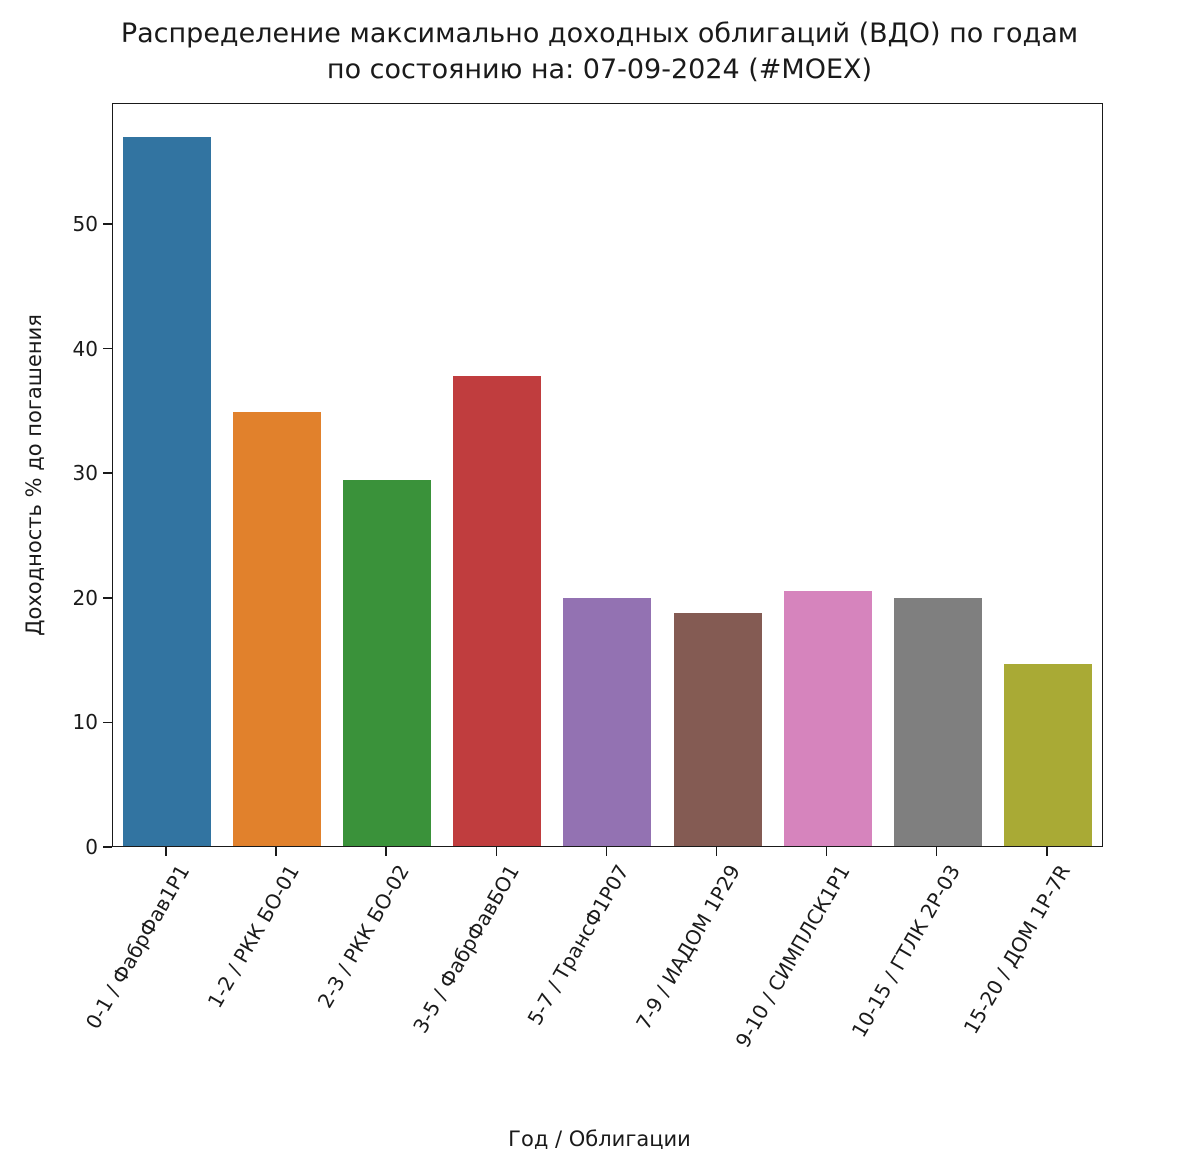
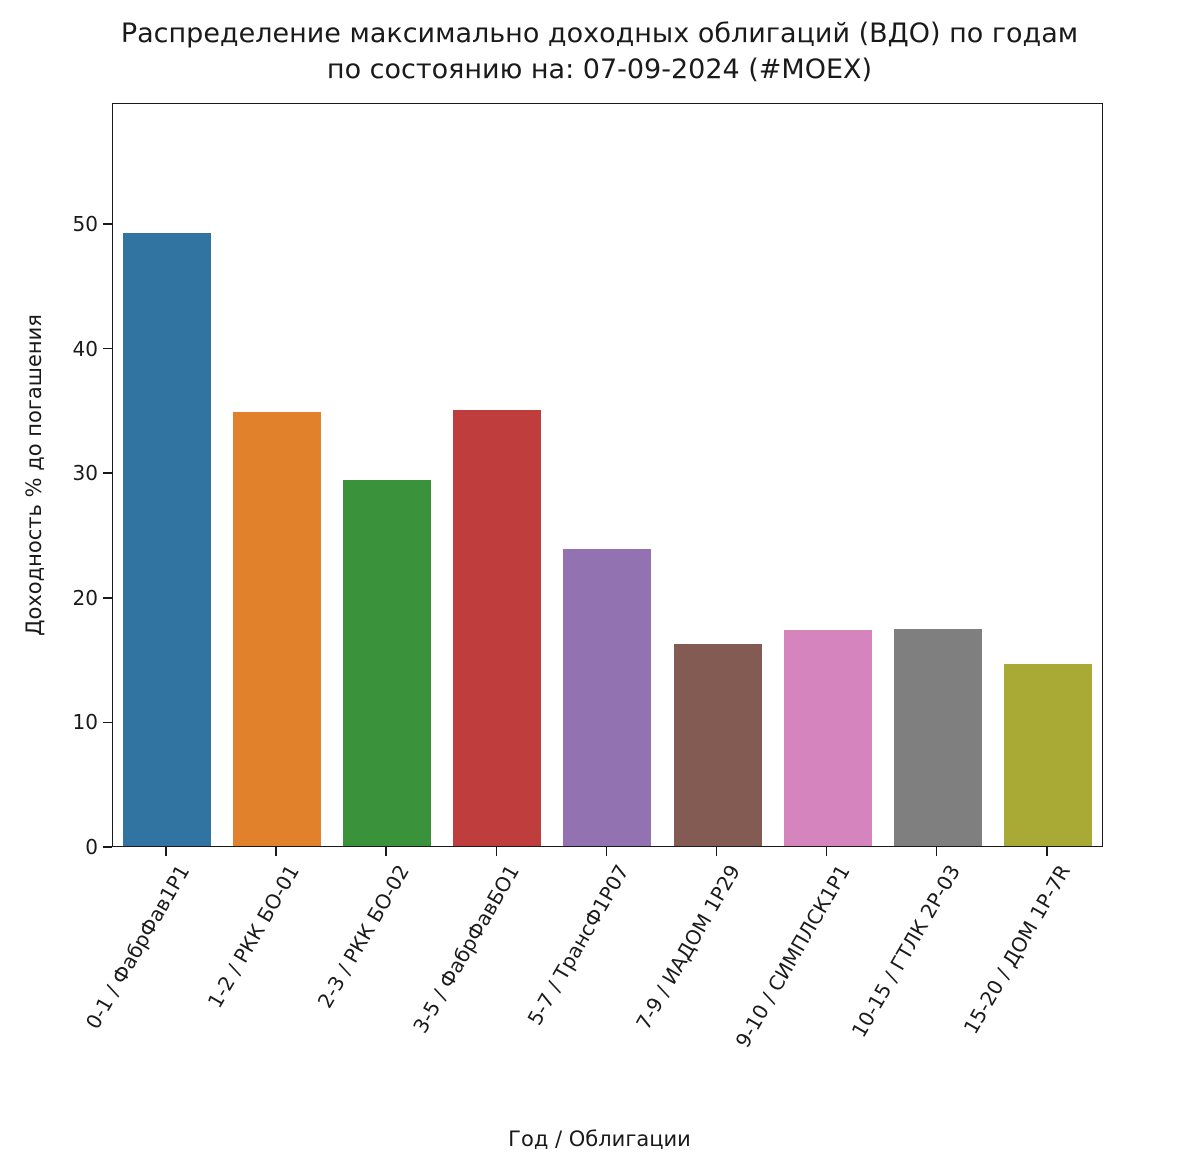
0-1 / ФабрФав1Р1: 56.9 -> 49.2
3-5 / ФабрФавБО1: 37.7 -> 35.0
5-7 / ТрансФ1Р07: 19.9 -> 23.8
7-9 / ИАДОМ 1Р29: 18.7 -> 16.2
9-10 / СИМПЛСК1Р1: 20.5 -> 17.3
10-15 / ГТЛК 2Р-03: 19.9 -> 17.4
